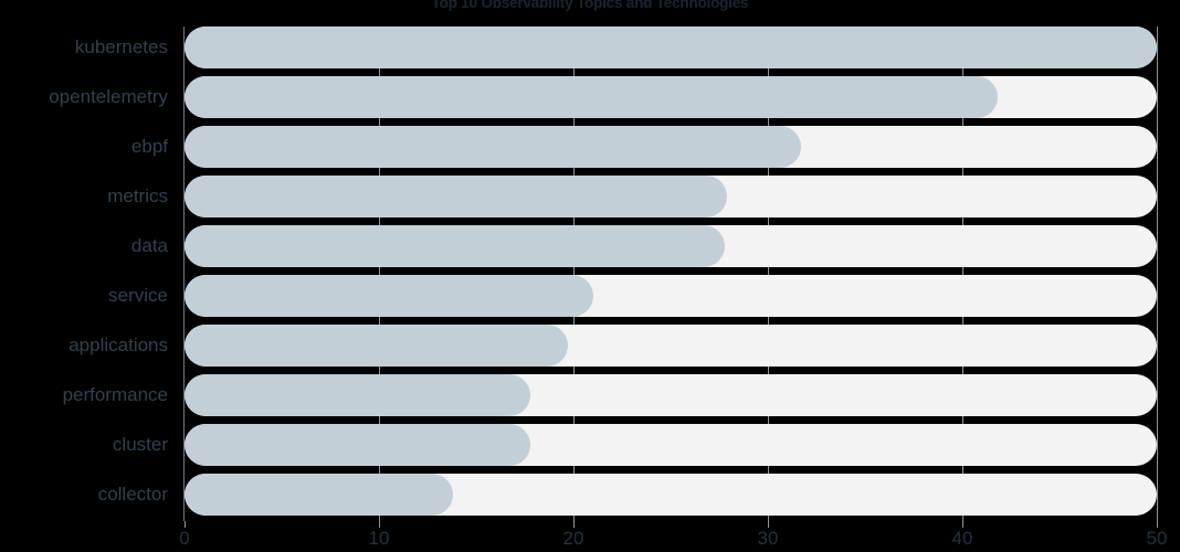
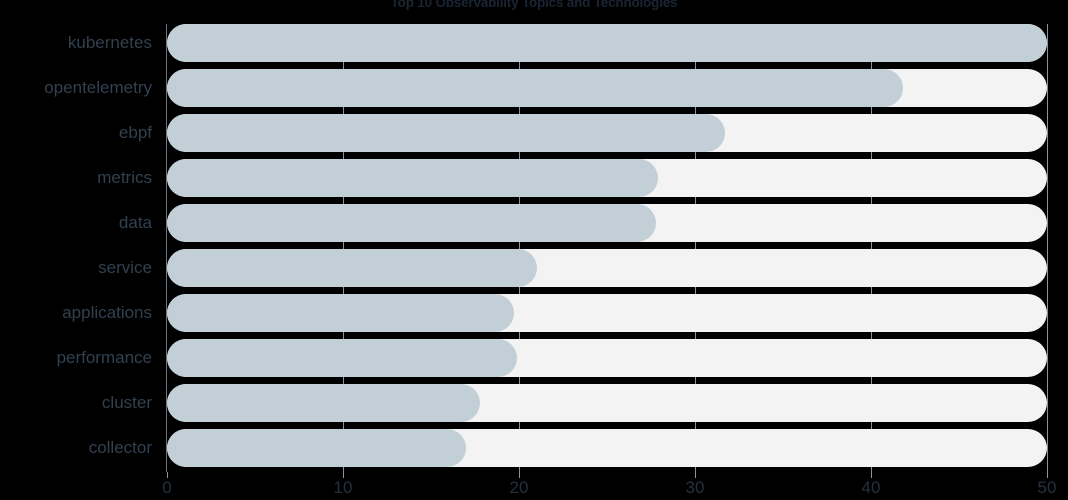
performance: 17.8 -> 19.9
collector: 13.8 -> 17.0
